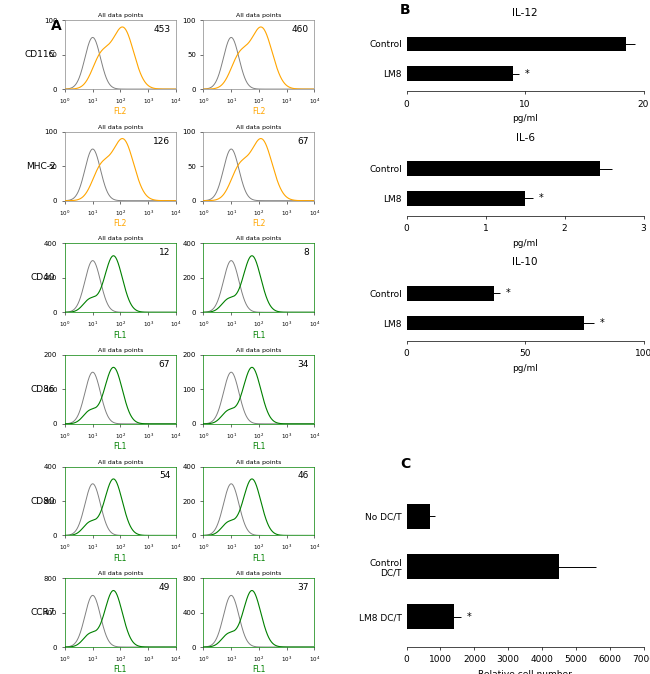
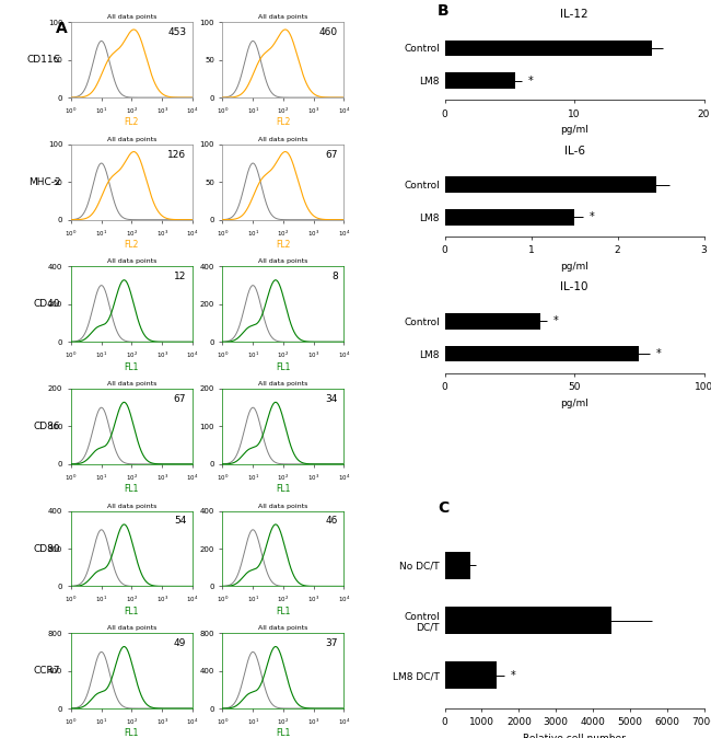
IL-12/Control: 18.5 -> 16.0
IL-12/LM8: 9.0 -> 5.4
